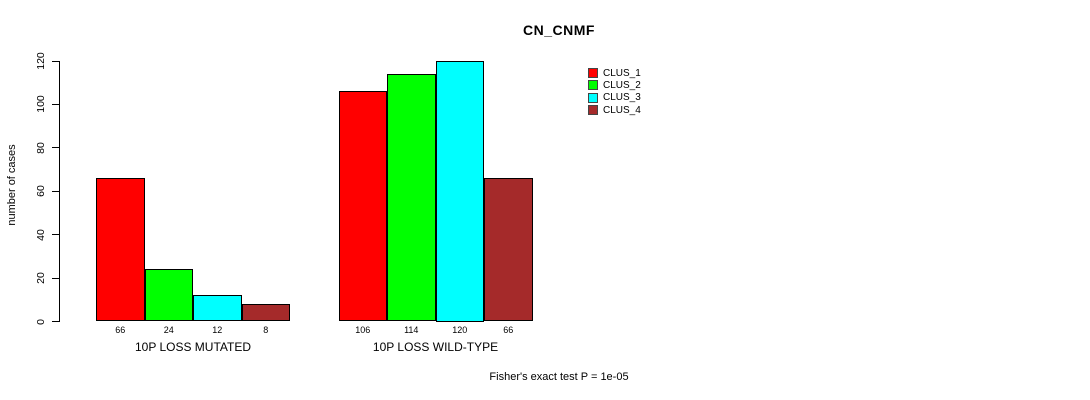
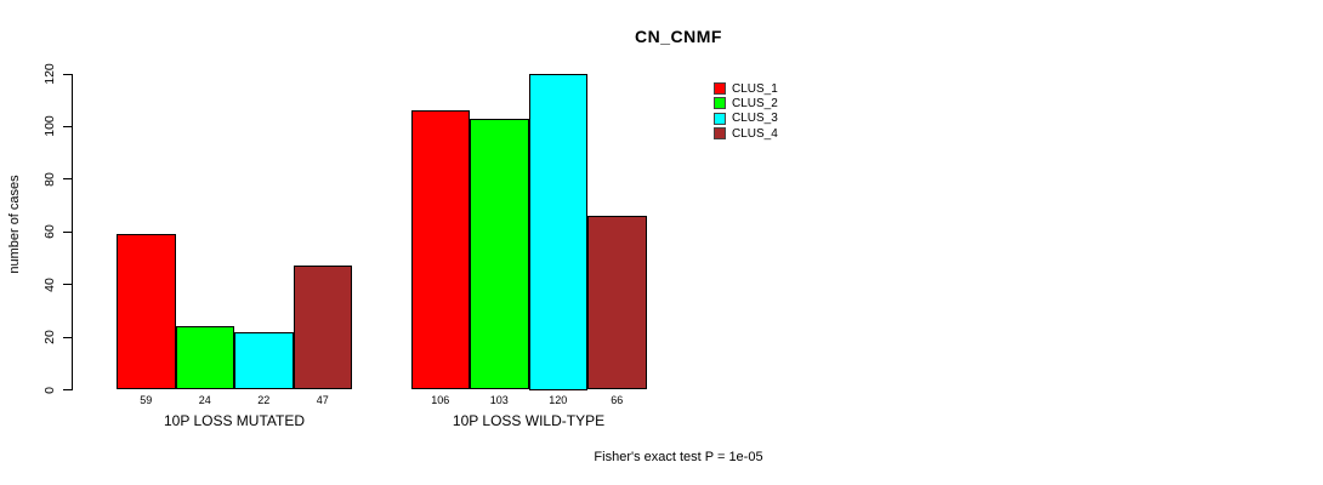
CLUS_1/10P LOSS MUTATED: 66 -> 59
CLUS_3/10P LOSS MUTATED: 12 -> 22
CLUS_4/10P LOSS MUTATED: 8 -> 47
CLUS_2/10P LOSS WILD-TYPE: 114 -> 103
